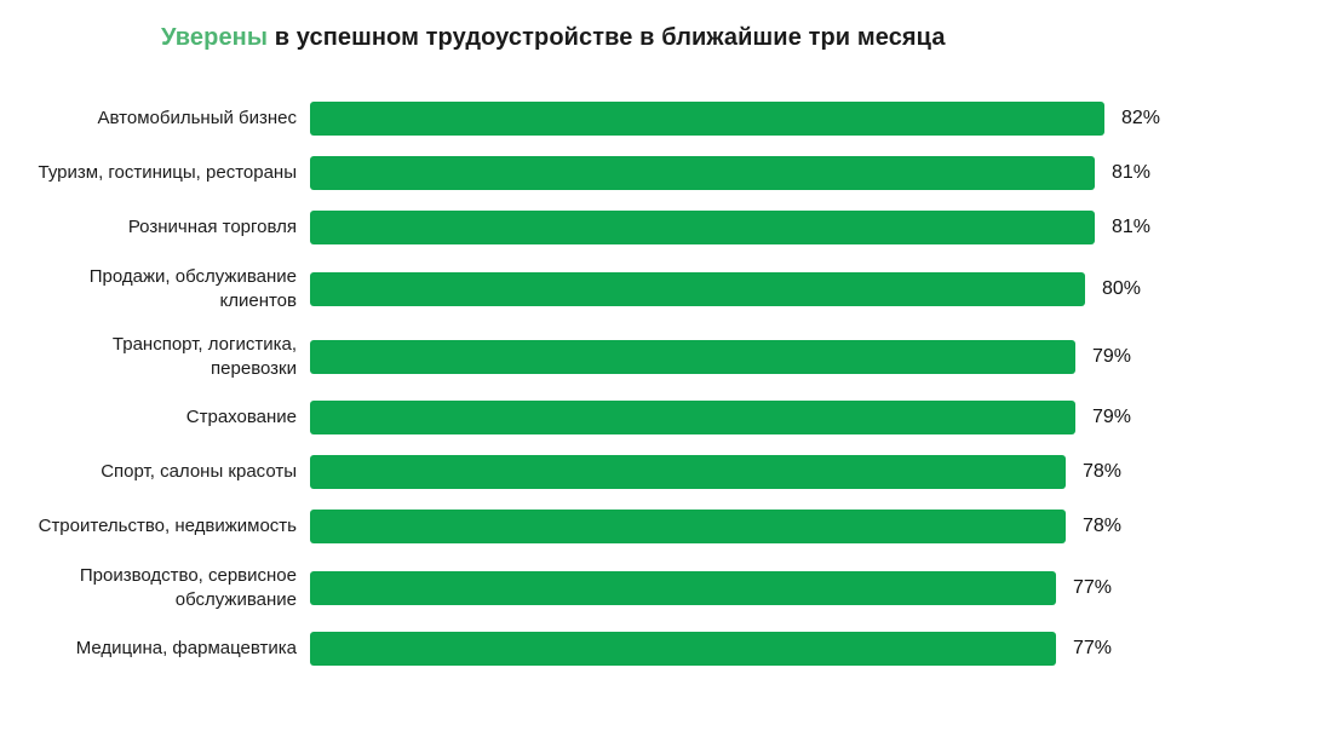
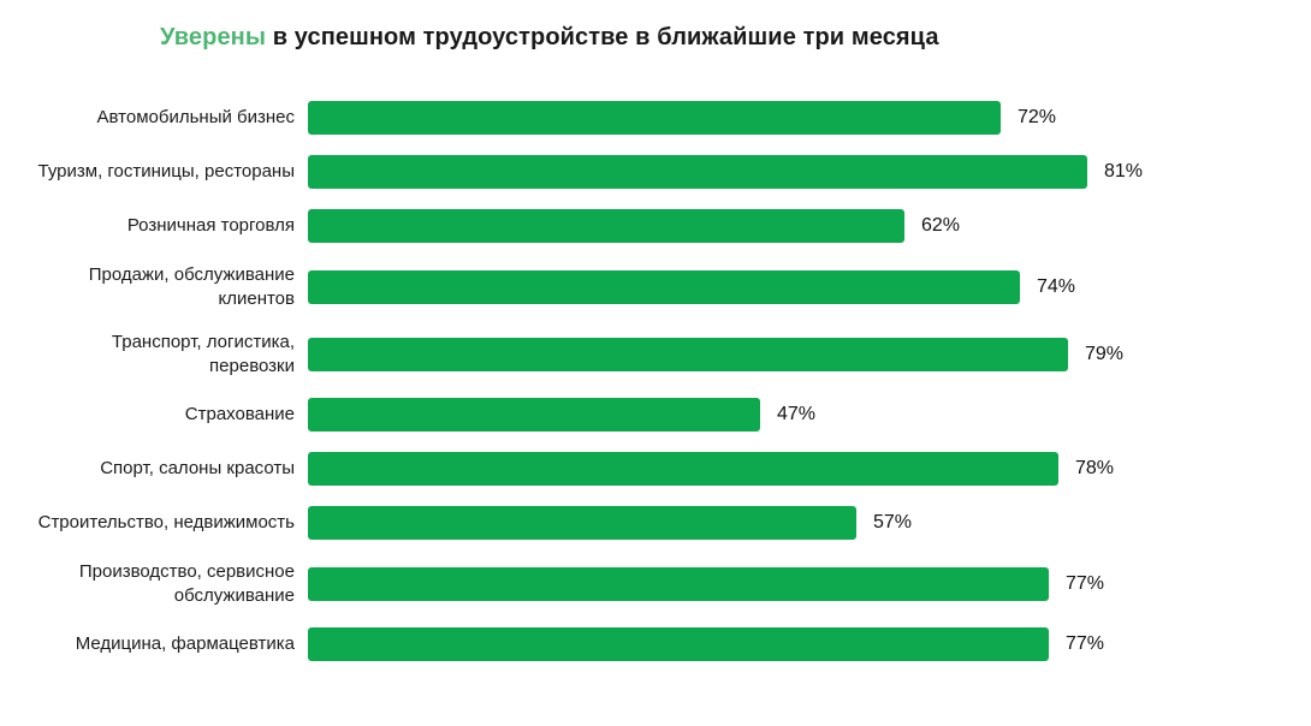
Автомобильный бизнес: 82% -> 72%
Розничная торговля: 81% -> 62%
Продажи, обслуживание клиентов: 80% -> 74%
Страхование: 79% -> 47%
Строительство, недвижимость: 78% -> 57%
